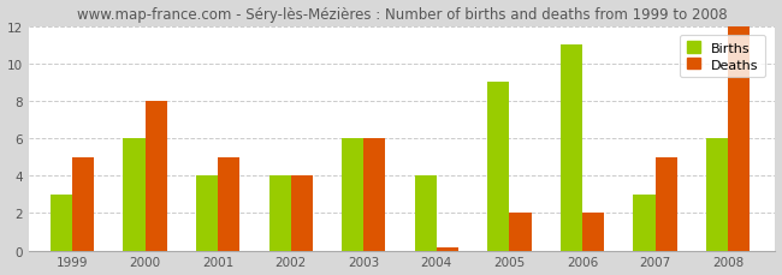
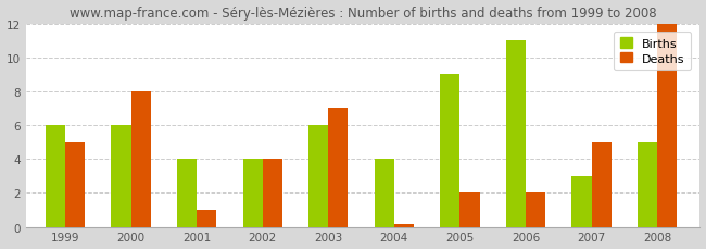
Births/1999: 3 -> 6
Deaths/2001: 5.0 -> 1.0
Deaths/2003: 6.0 -> 7.0
Births/2008: 6 -> 5
